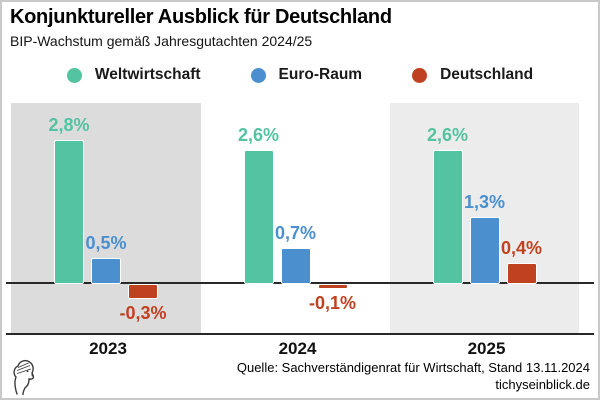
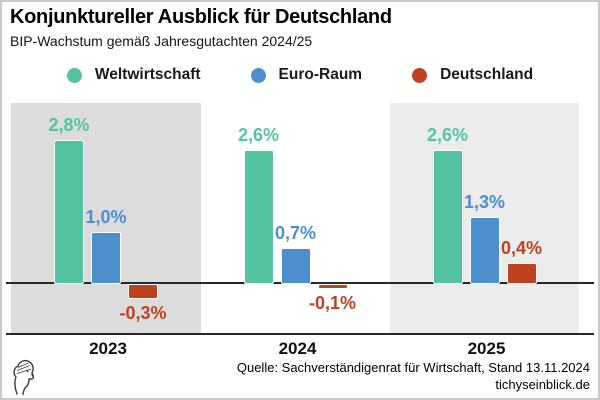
Euro-Raum/2023: 0,5% -> 1,0%
